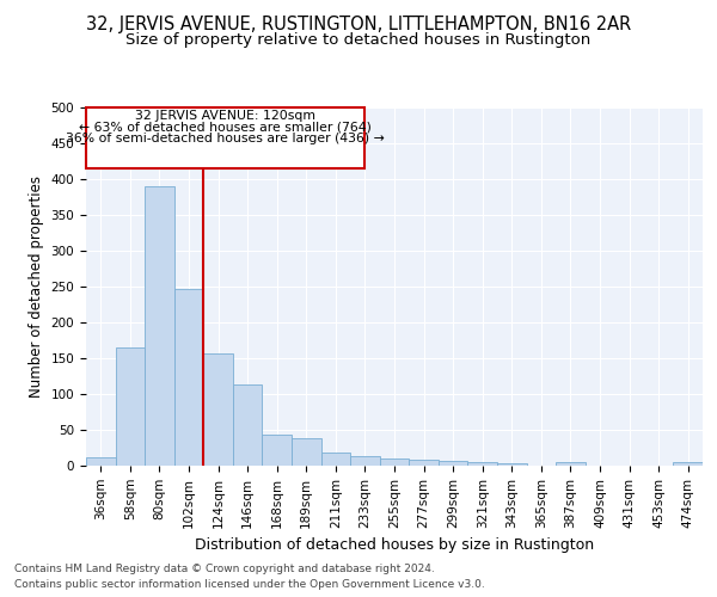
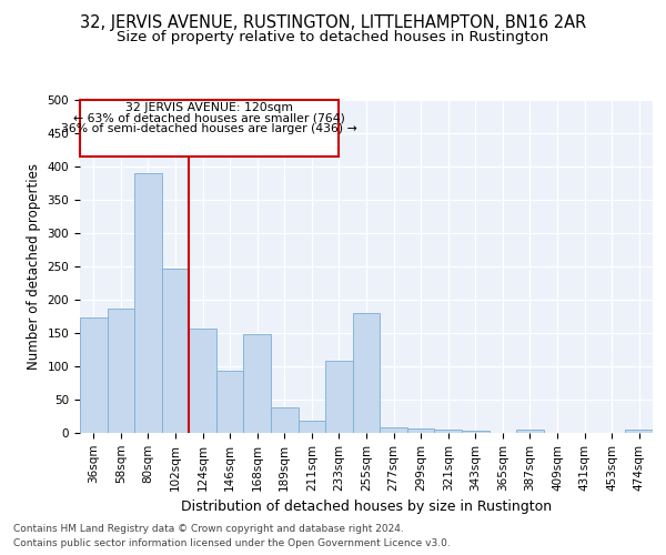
36sqm: 12 -> 174
58sqm: 165 -> 186
146sqm: 113 -> 94
168sqm: 43 -> 148
233sqm: 14 -> 108
255sqm: 10 -> 180
